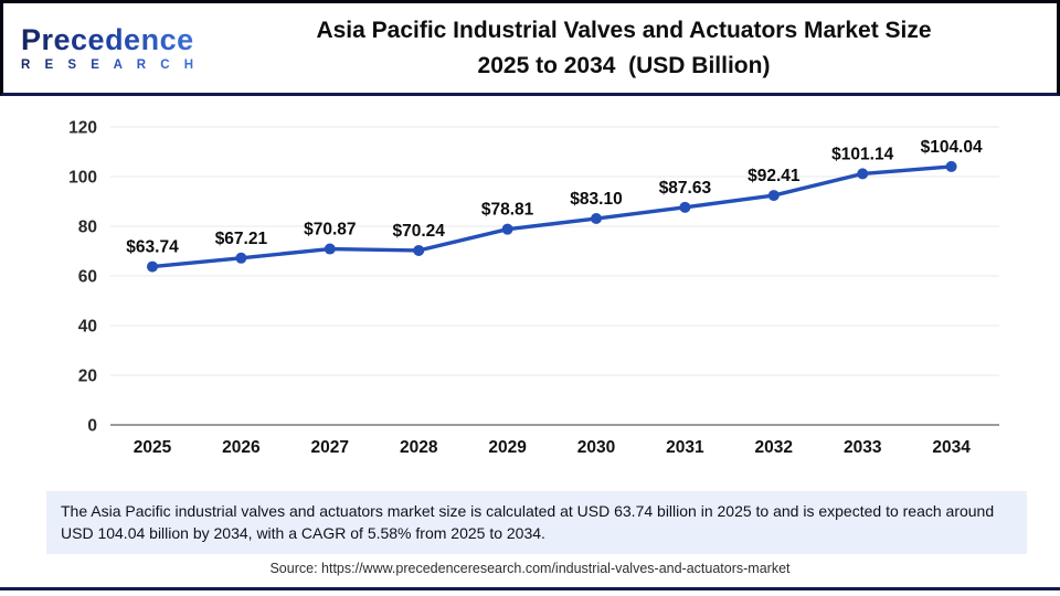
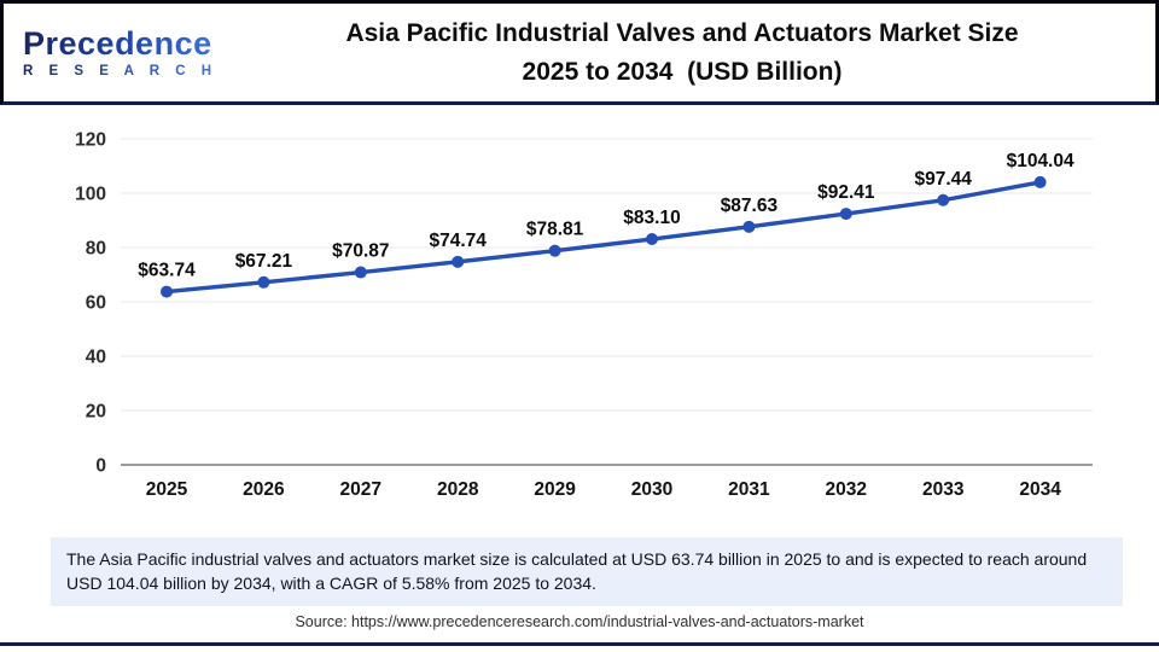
2028: $70.24 -> $74.74
2033: $101.14 -> $97.44
